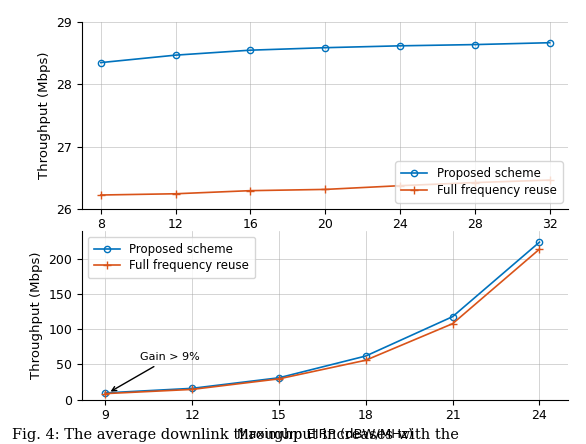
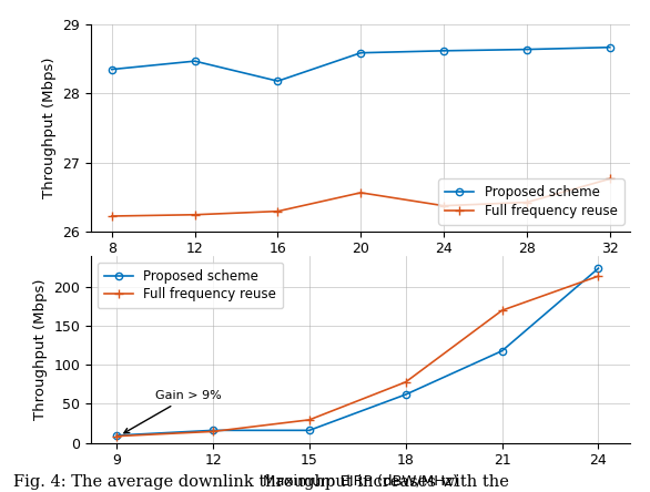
Proposed scheme/16: 28.55 -> 28.18
Full frequency reuse/20: 26.31 -> 26.56
Full frequency reuse/32: 26.46 -> 26.76
Proposed scheme/15: 31 -> 16
Full frequency reuse/18: 56 -> 78
Full frequency reuse/21: 108 -> 170
